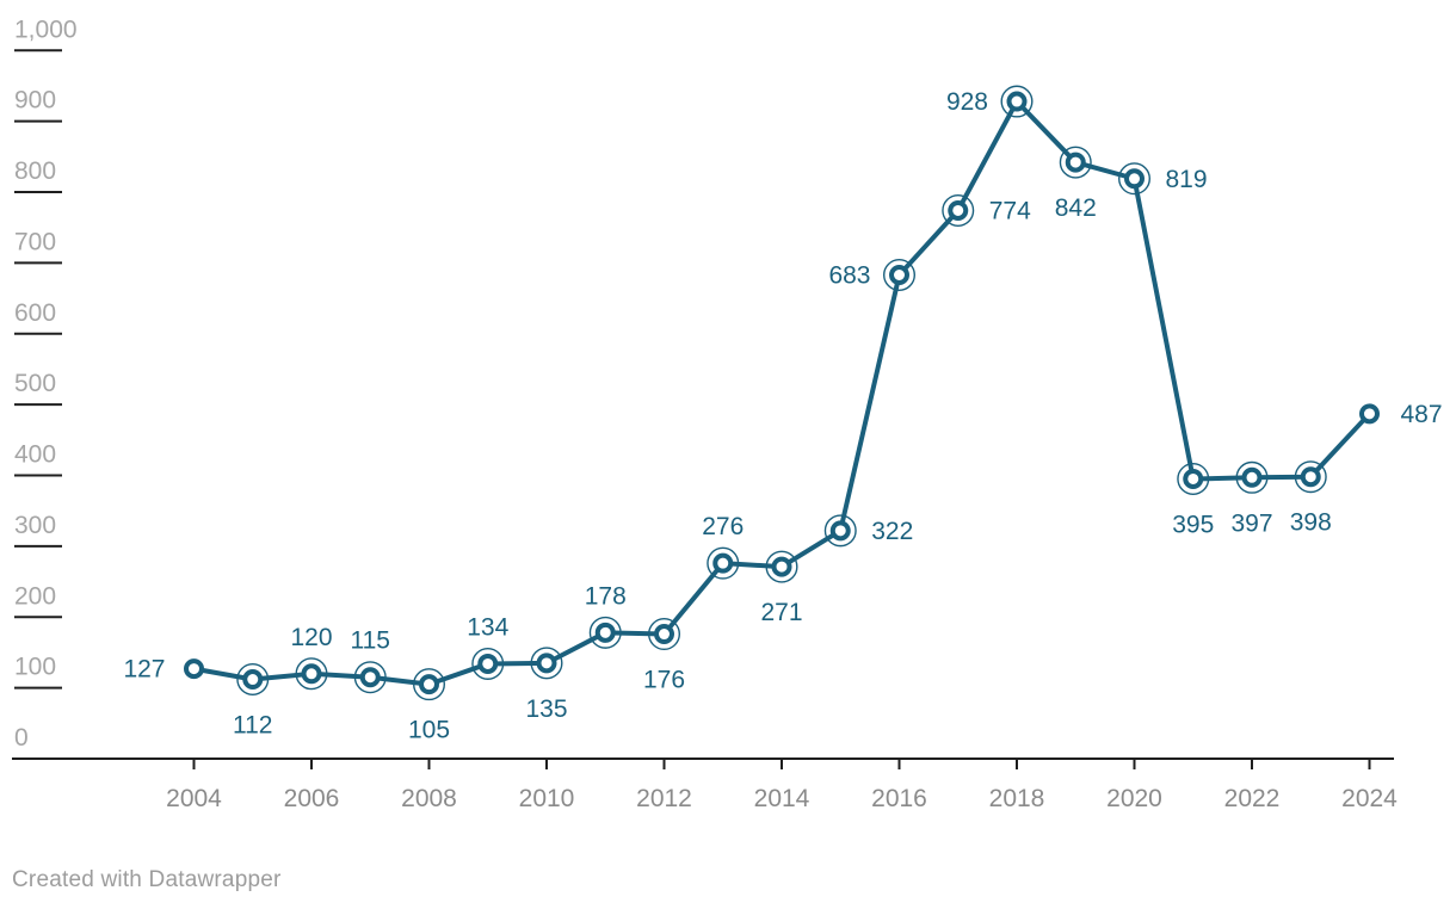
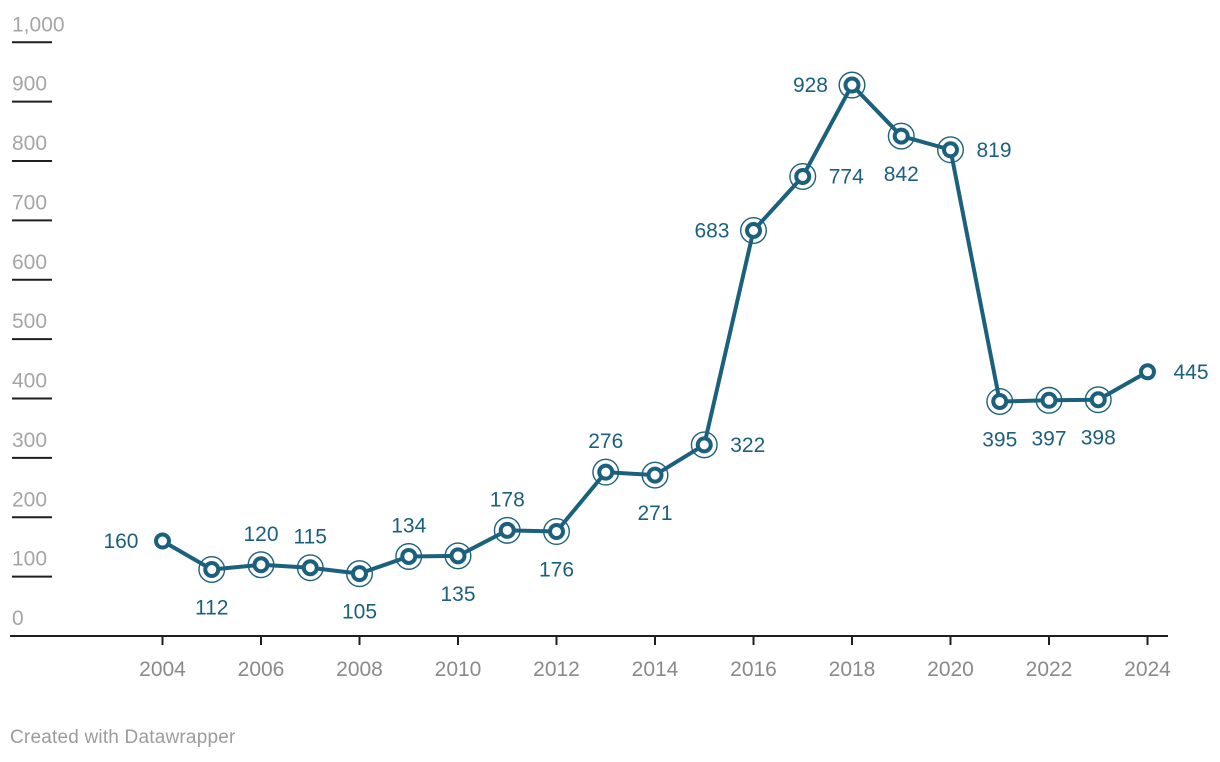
2004: 127 -> 160
2024: 487 -> 445
